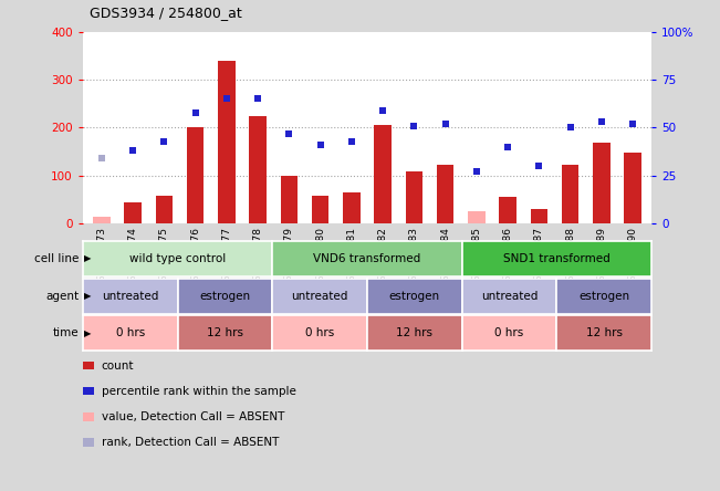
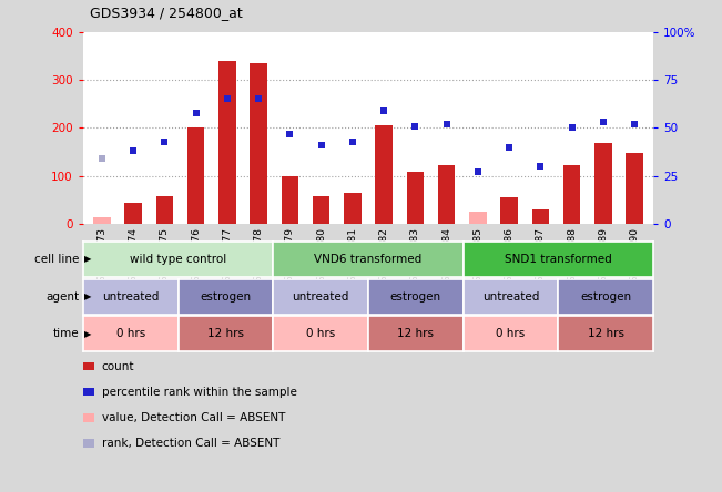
GSM517078: 225 -> 335
